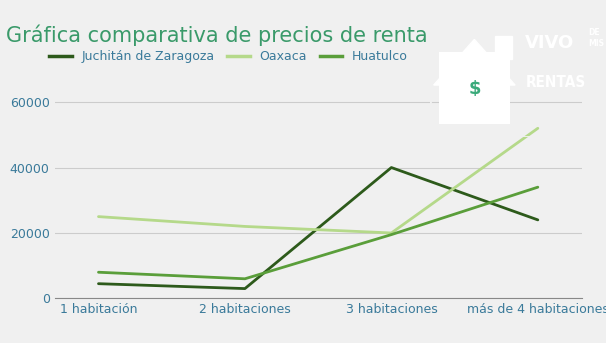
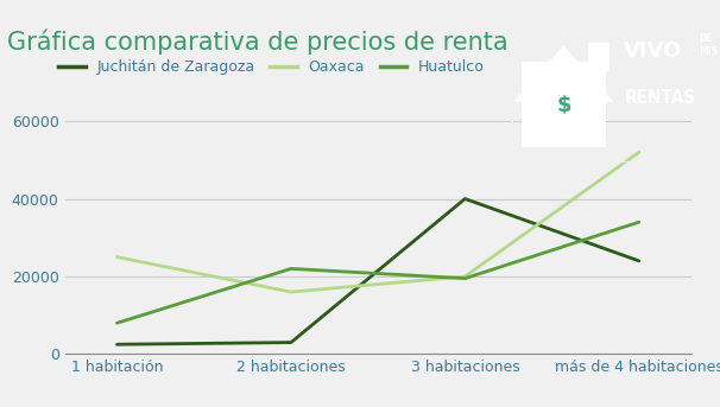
Juchitán de Zaragoza/1 habitación: 4500 -> 2500
Oaxaca/2 habitaciones: 22000 -> 16000
Huatulco/2 habitaciones: 6000 -> 22000
